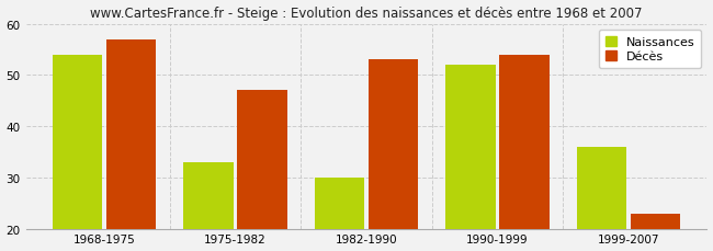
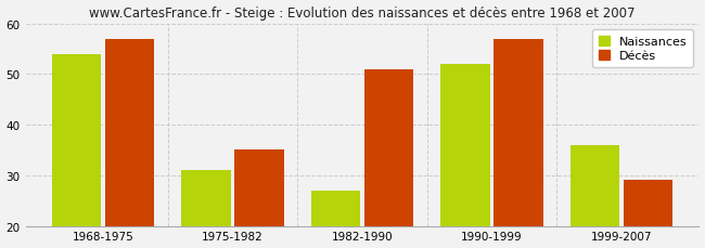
Naissances/1975-1982: 33 -> 31
Décès/1975-1982: 47 -> 35
Naissances/1982-1990: 30 -> 27
Décès/1982-1990: 53 -> 51
Décès/1990-1999: 54 -> 57
Décès/1999-2007: 23 -> 29
